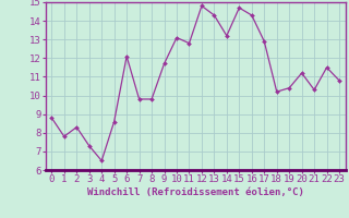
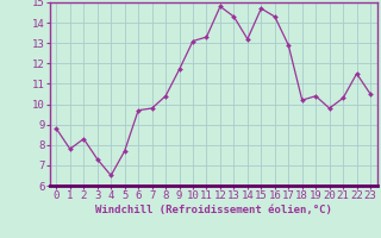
5: 8.6 -> 7.7
6: 12.1 -> 9.7
8: 9.8 -> 10.4
11: 12.8 -> 13.3
20: 11.2 -> 9.8
23: 10.8 -> 10.5
